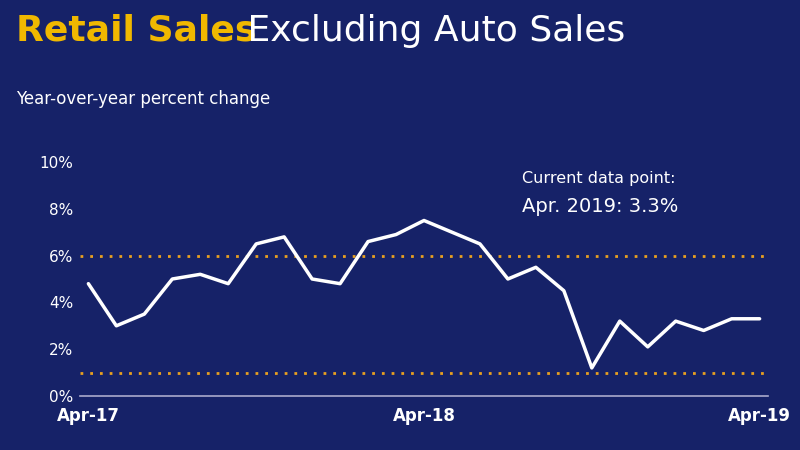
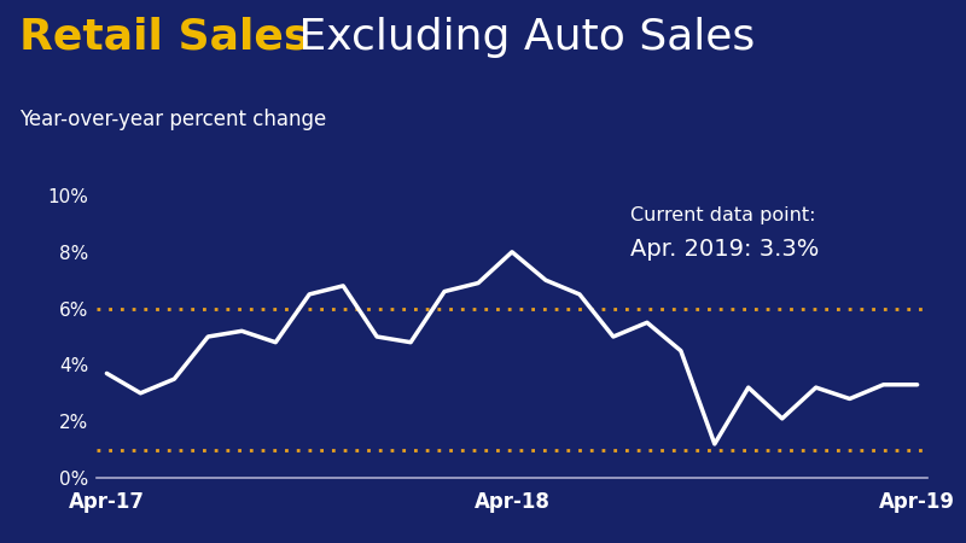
Apr-17: 4.8% -> 3.7%
Apr-18: 7.5% -> 8.0%
